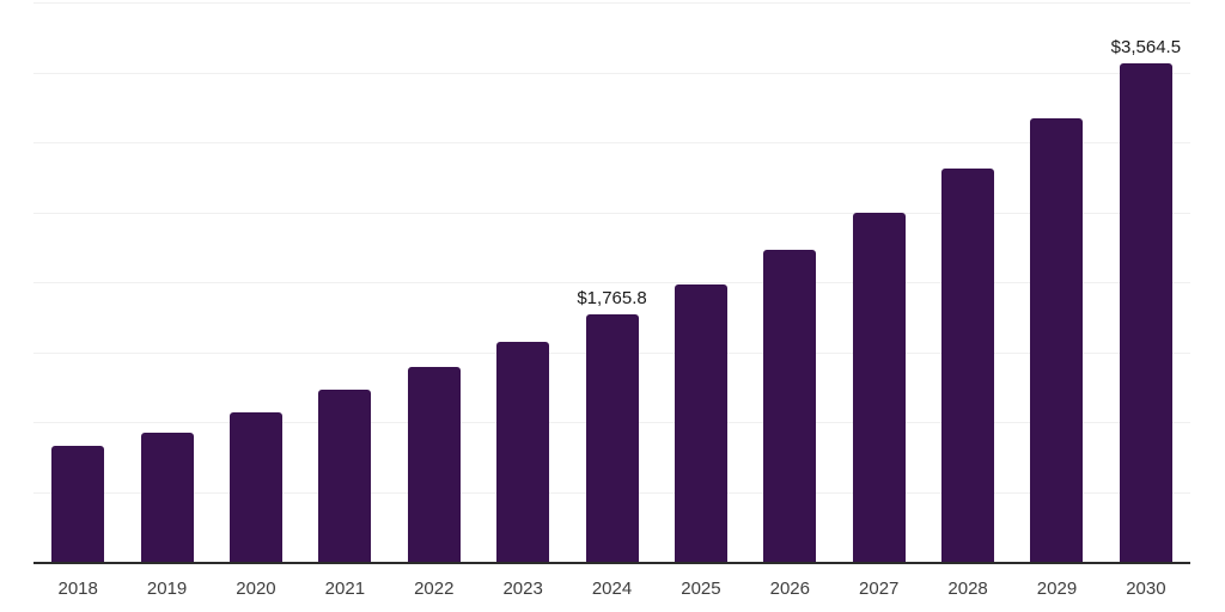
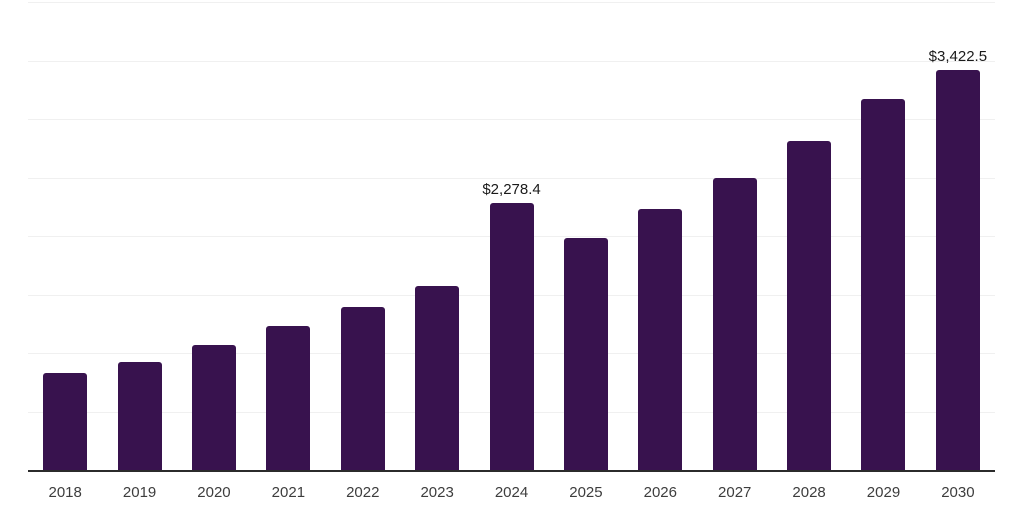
2024: $1,765.8 -> $2,278.4
2030: $3,564.5 -> $3,422.5
